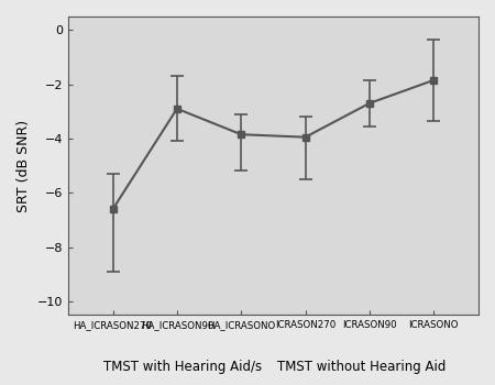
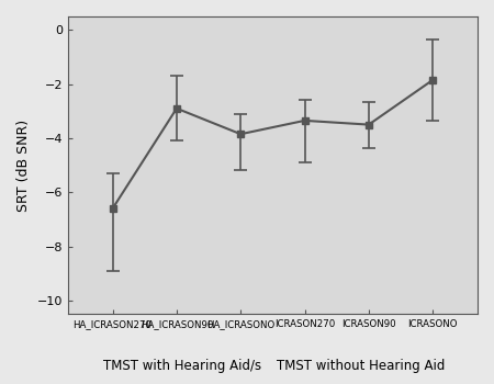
ICRASON270: -3.95 -> -3.35
ICRASON90: -2.70 -> -3.50
